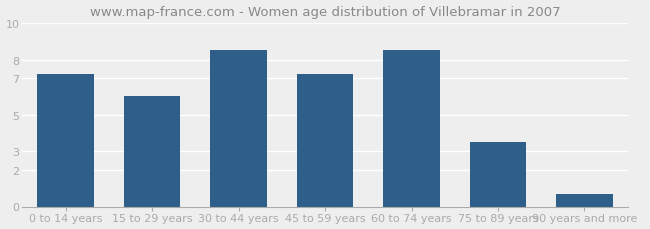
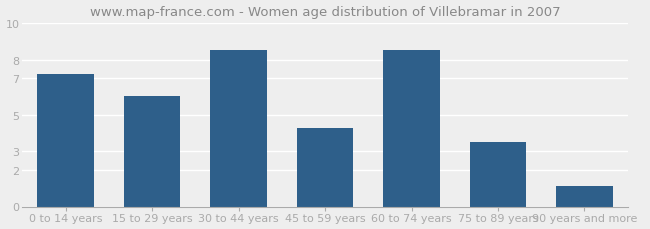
45 to 59 years: 7.2 -> 4.3
90 years and more: 0.7 -> 1.1
